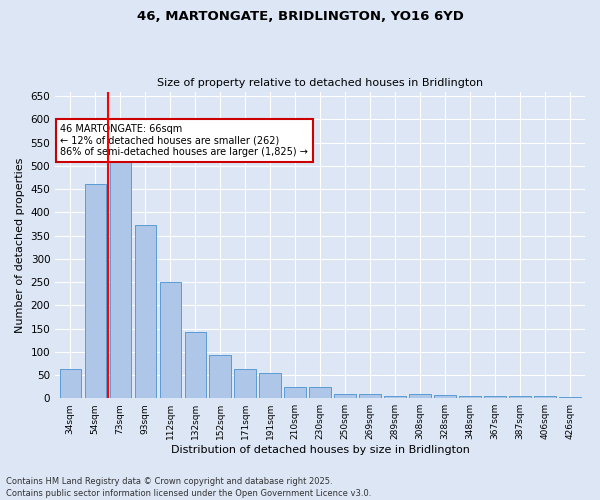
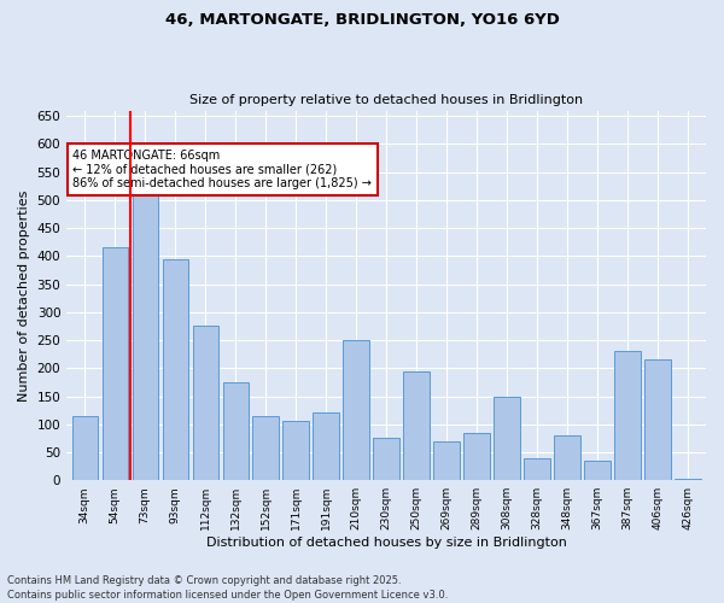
34sqm: 62 -> 115
54sqm: 460 -> 415
93sqm: 372 -> 395
112sqm: 250 -> 275
132sqm: 142 -> 175
152sqm: 93 -> 115
171sqm: 62 -> 105
191sqm: 55 -> 120
210sqm: 25 -> 250
230sqm: 25 -> 75
250sqm: 10 -> 195
269sqm: 10 -> 70
289sqm: 5 -> 85
308sqm: 8 -> 150
328sqm: 7 -> 40
348sqm: 5 -> 80
367sqm: 4 -> 35
387sqm: 5 -> 230
406sqm: 4 -> 215
